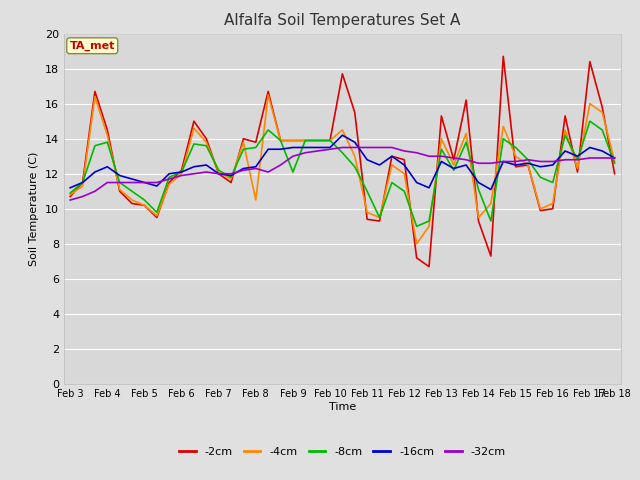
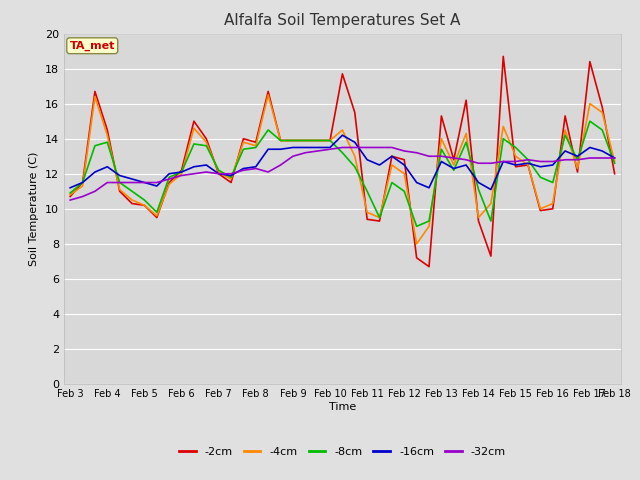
-4cm/Feb 8: 10.5 -> 13.6
-8cm/Feb 9: 12.1 -> 13.9
